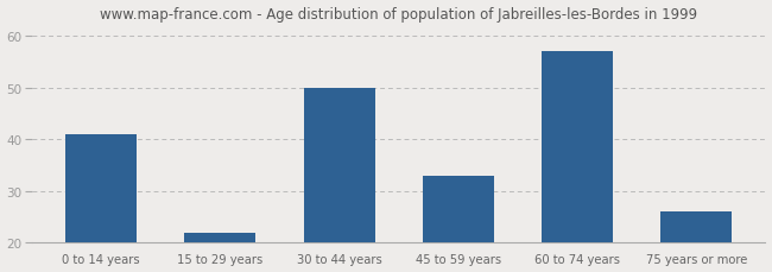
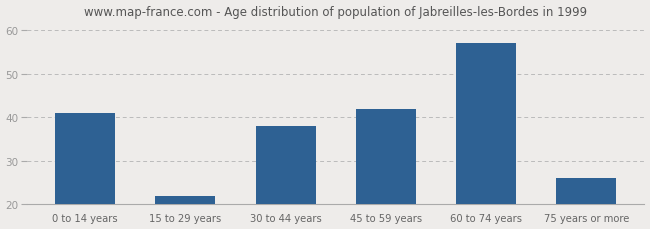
30 to 44 years: 50 -> 38
45 to 59 years: 33 -> 42
